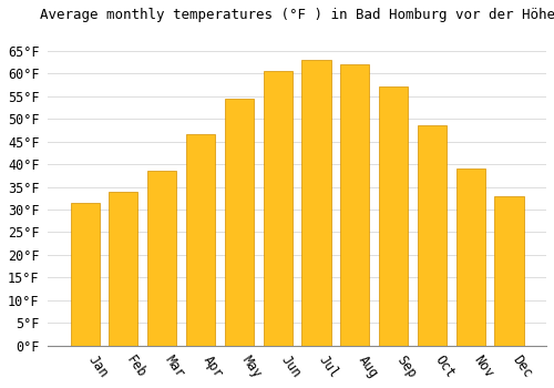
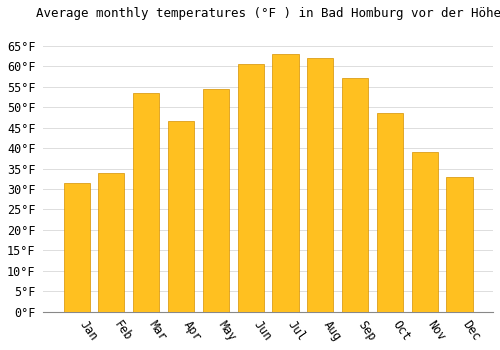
Mar: 38.5°F -> 53.5°F
